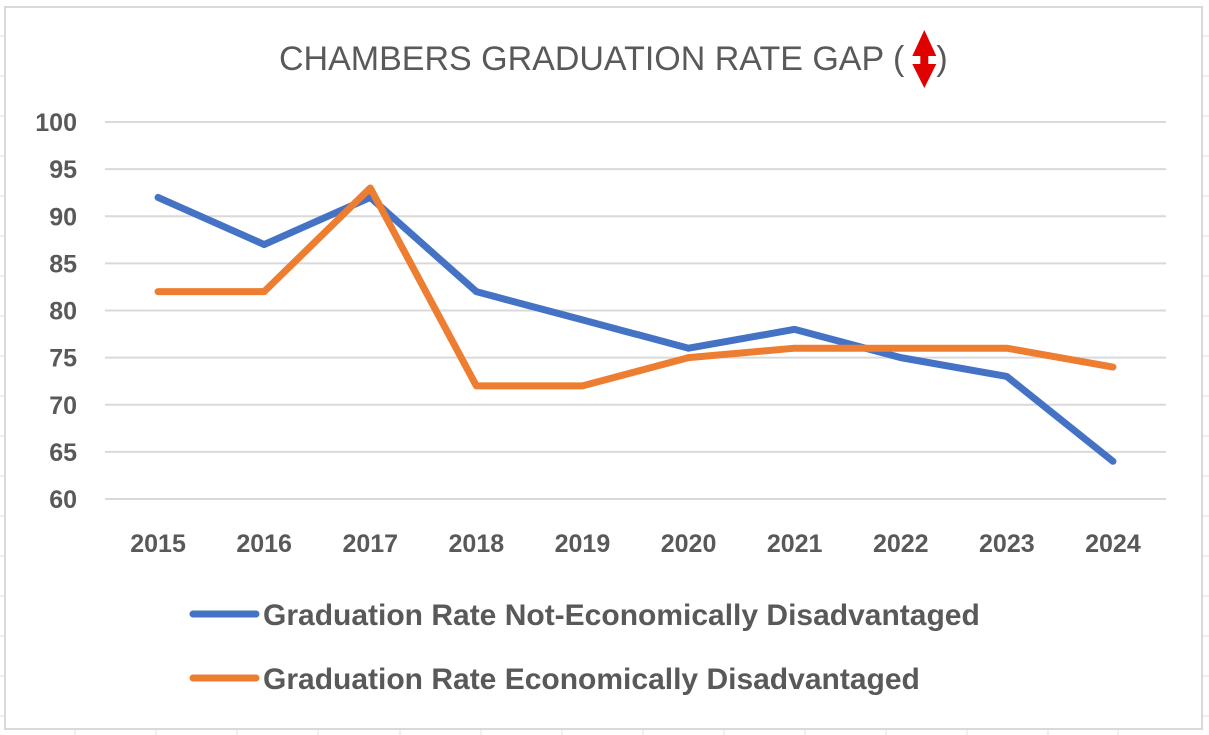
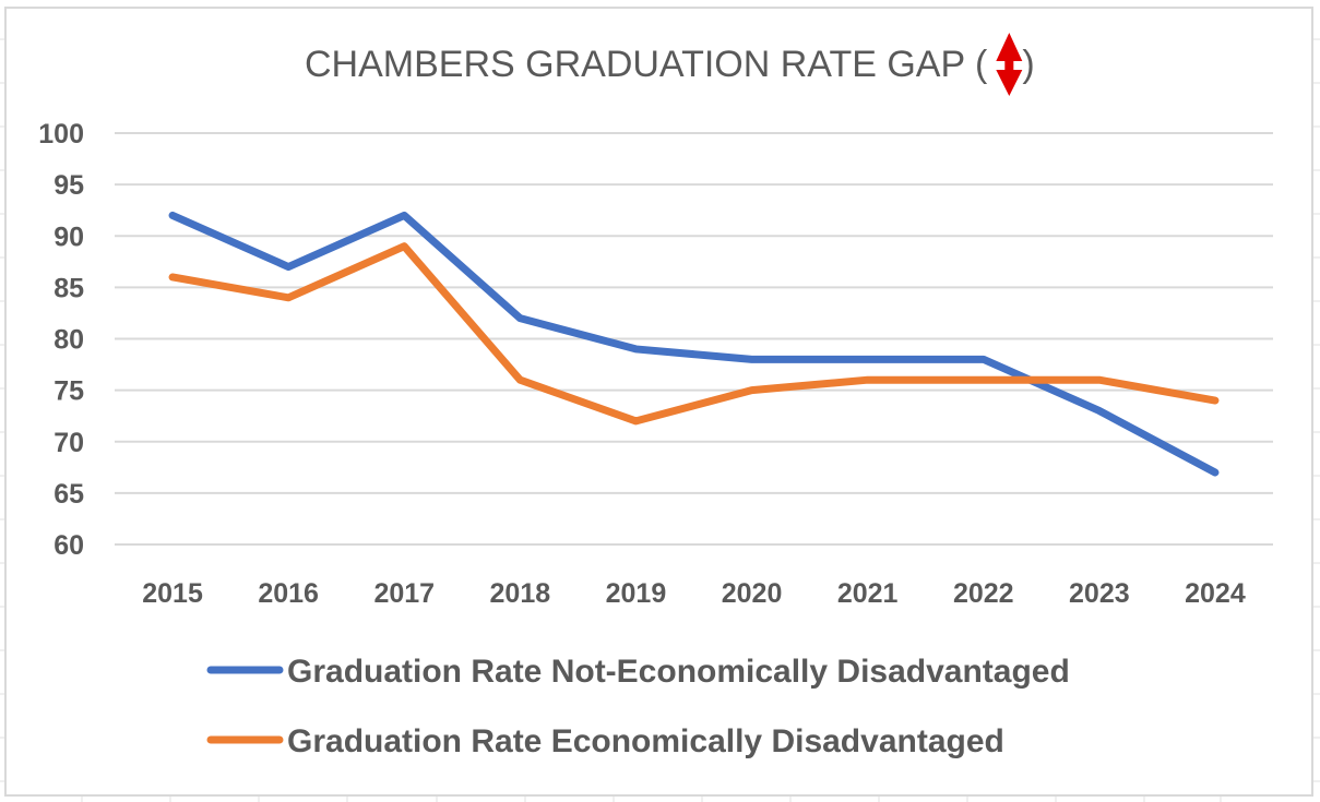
Graduation Rate Economically Disadvantaged/2015: 82 -> 86
Graduation Rate Economically Disadvantaged/2016: 82 -> 84
Graduation Rate Economically Disadvantaged/2017: 93 -> 89
Graduation Rate Economically Disadvantaged/2018: 72 -> 76
Graduation Rate Not-Economically Disadvantaged/2020: 76 -> 78
Graduation Rate Not-Economically Disadvantaged/2022: 75 -> 78
Graduation Rate Not-Economically Disadvantaged/2024: 64 -> 67
